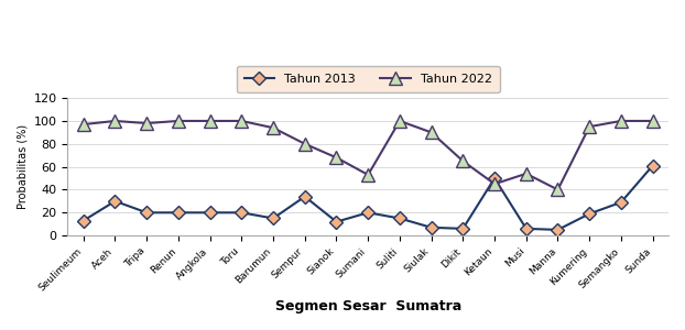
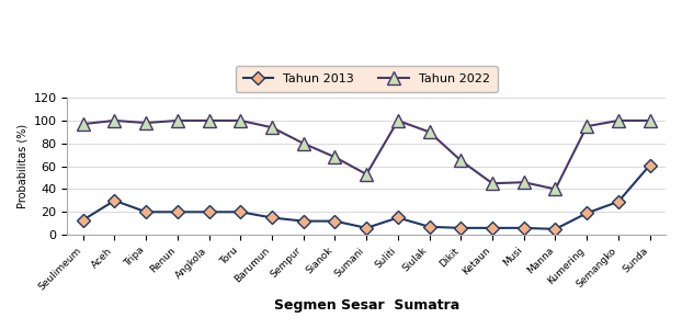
Tahun 2013/Sempur: 34 -> 12
Tahun 2013/Sumani: 20 -> 6
Tahun 2013/Ketaun: 50 -> 6
Tahun 2022/Musi: 54 -> 46
